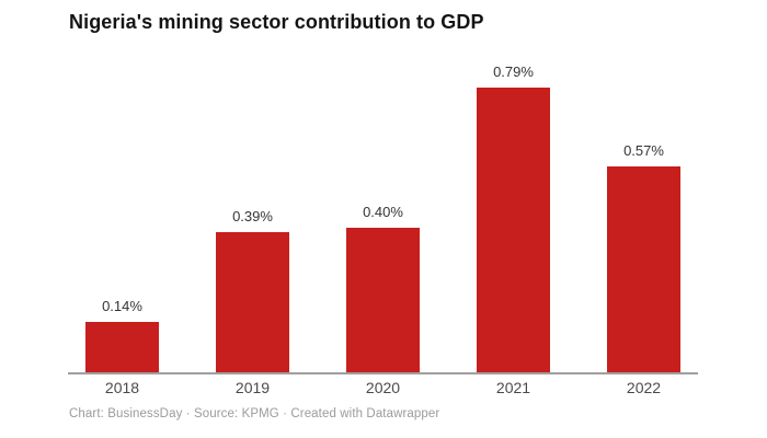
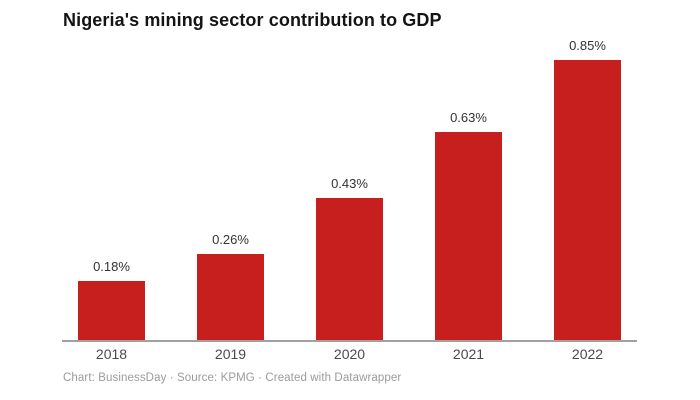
2018: 0.14% -> 0.18%
2019: 0.39% -> 0.26%
2020: 0.40% -> 0.43%
2021: 0.79% -> 0.63%
2022: 0.57% -> 0.85%
